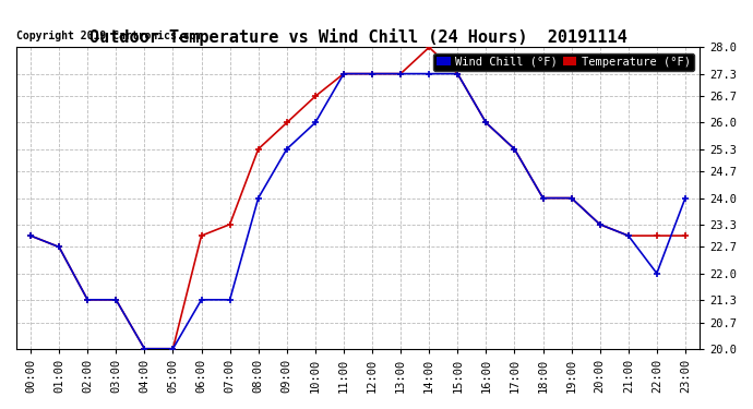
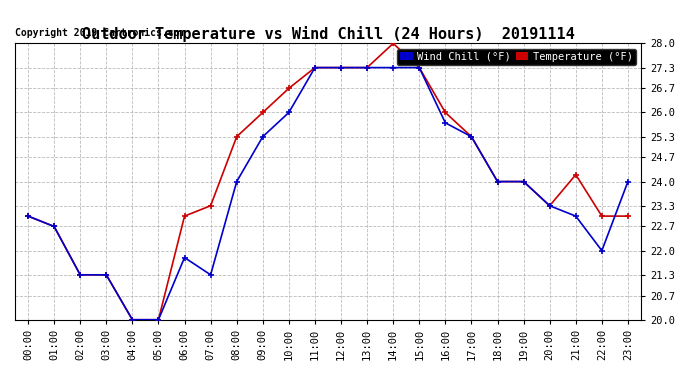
Wind Chill (°F)/06:00: 21.3 -> 21.8
Wind Chill (°F)/16:00: 26.0 -> 25.7
Temperature (°F)/21:00: 23.0 -> 24.2
